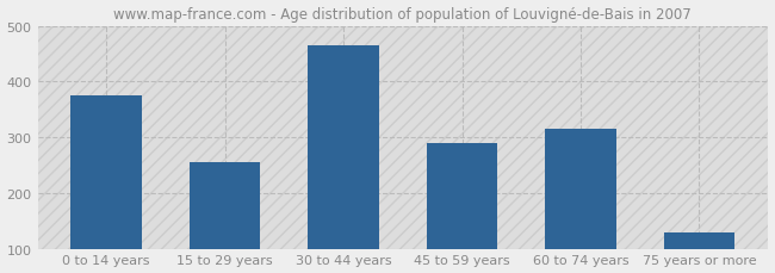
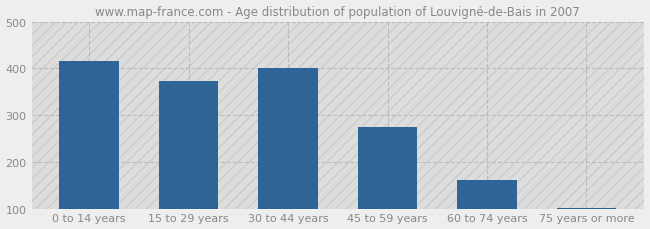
0 to 14 years: 375 -> 415
15 to 29 years: 255 -> 372
30 to 44 years: 465 -> 401
45 to 59 years: 290 -> 274
60 to 74 years: 315 -> 161
75 years or more: 130 -> 101
